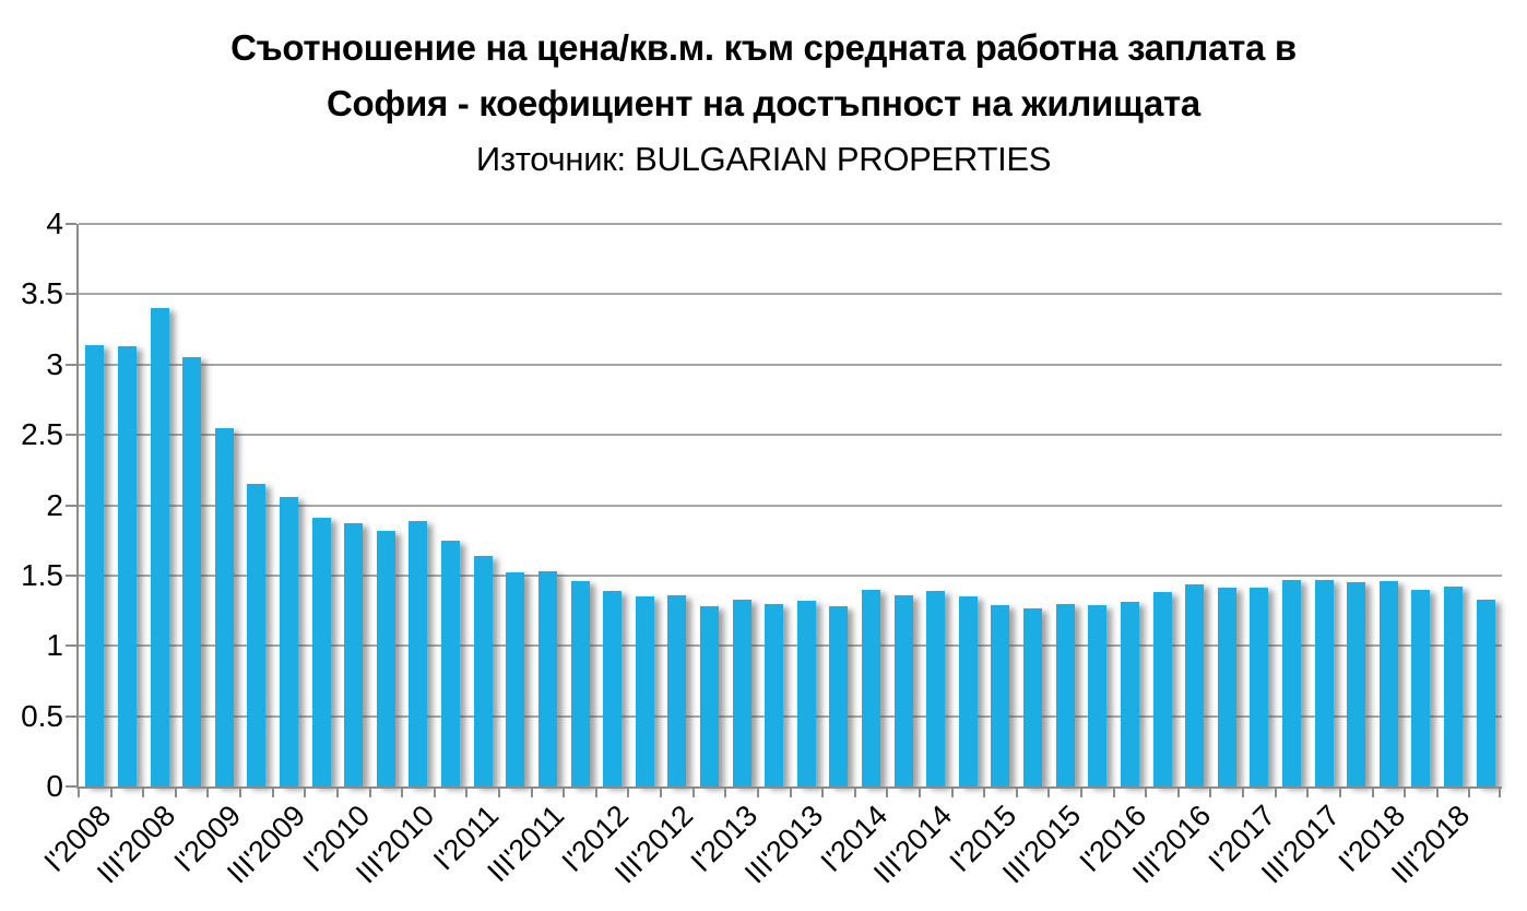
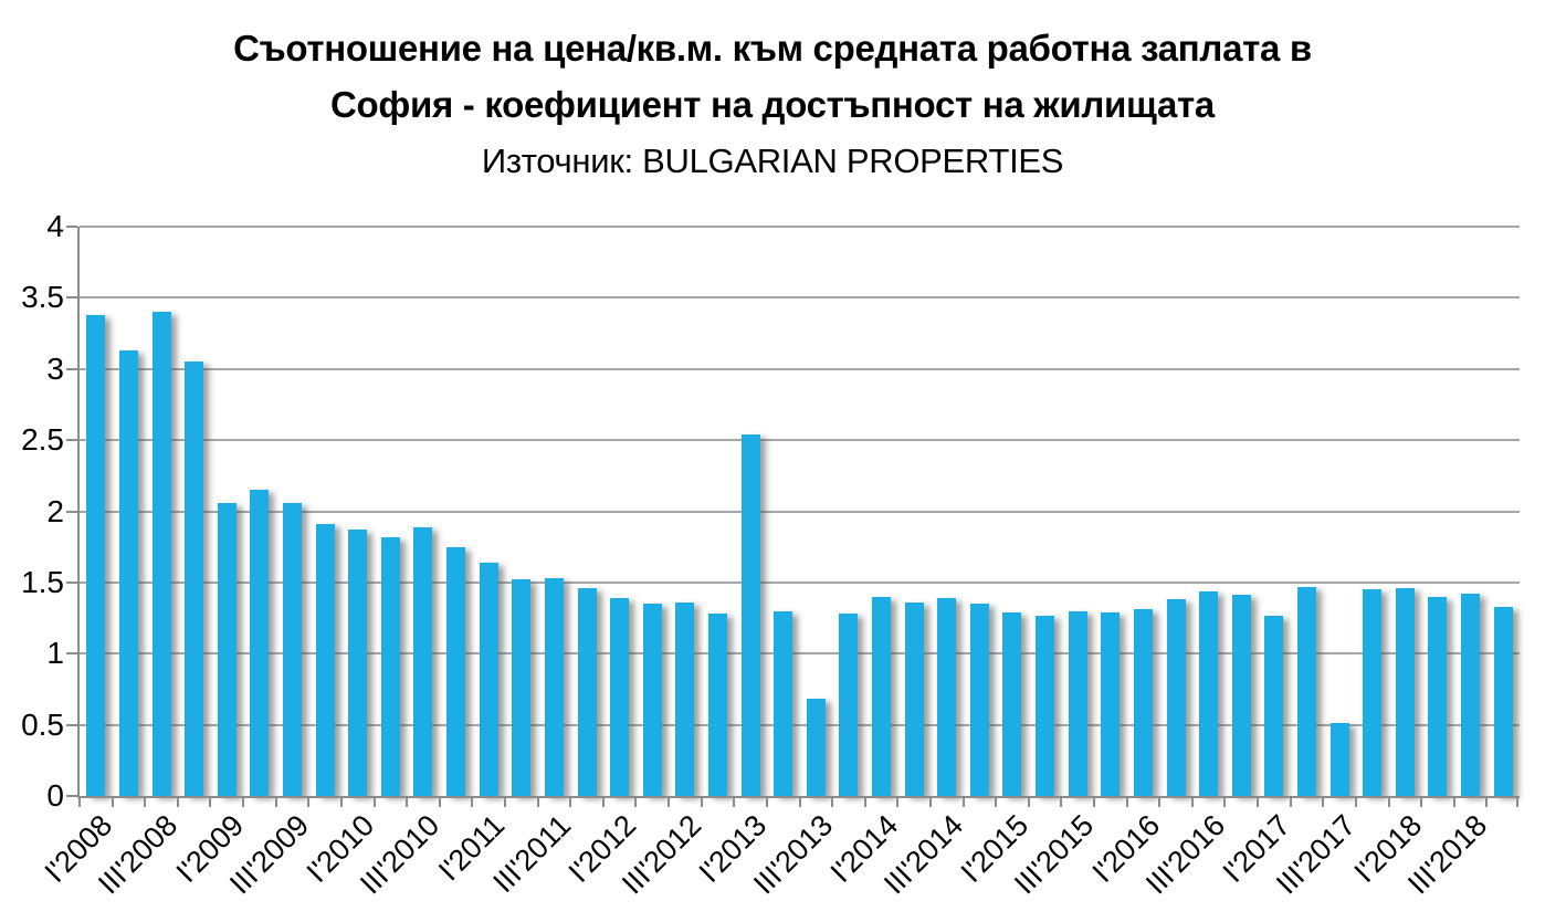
I'2008: 3.14 -> 3.38
I'2009: 2.55 -> 2.06
I'2013: 1.33 -> 2.54
III'2013: 1.32 -> 0.68
I'2017: 1.41 -> 1.27
III'2017: 1.47 -> 0.51
